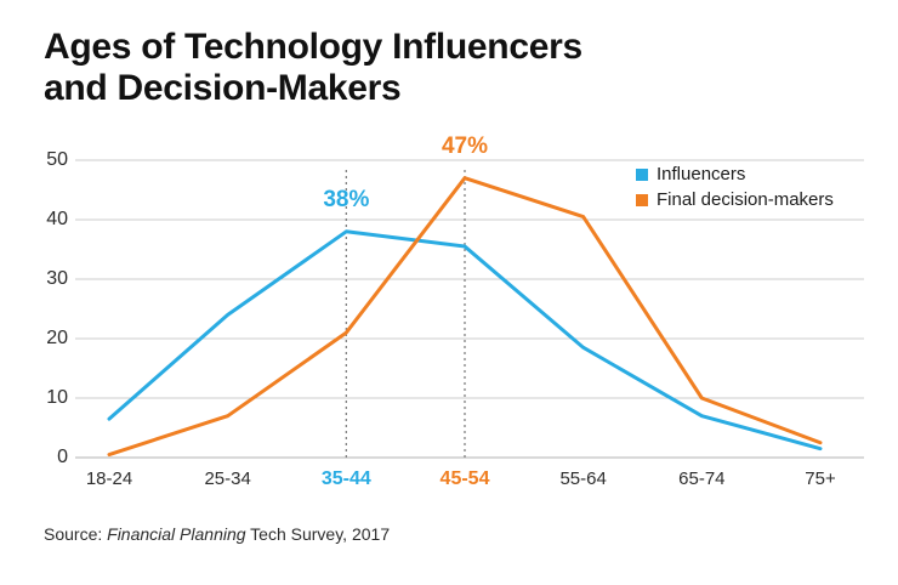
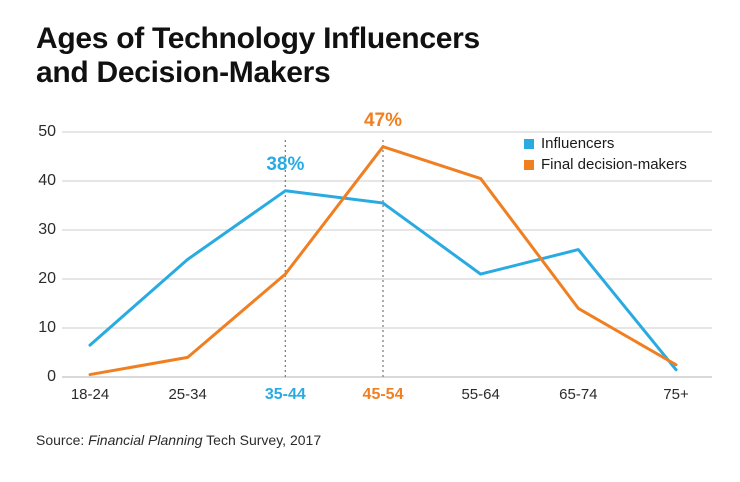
Final decision-makers/25-34: 7 -> 4
Influencers/55-64: 18 -> 21
Influencers/65-74: 7 -> 26
Final decision-makers/65-74: 10 -> 14
